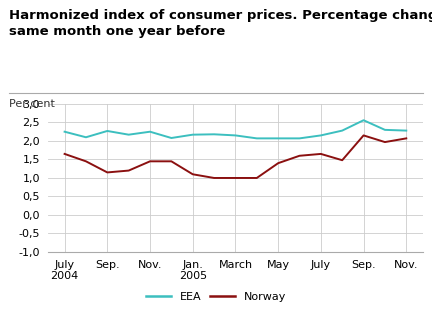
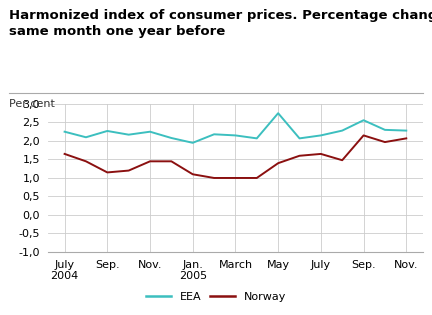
EEA/Jan. 2005: 2,17 -> 1,95
EEA/May: 2,07 -> 2,75
